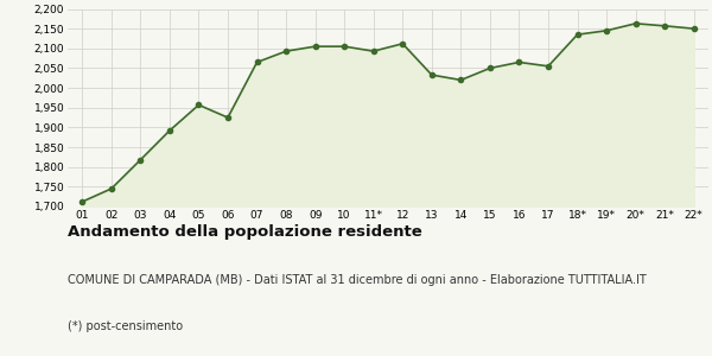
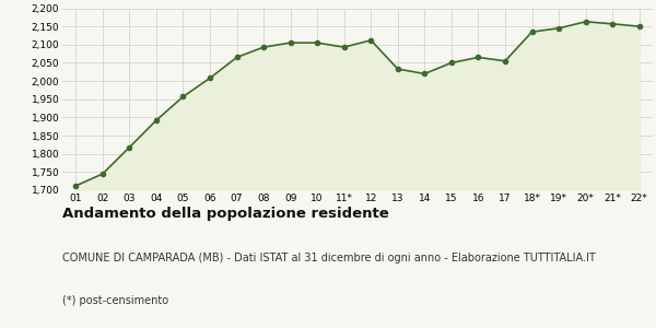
06: 1,925 -> 2,008
